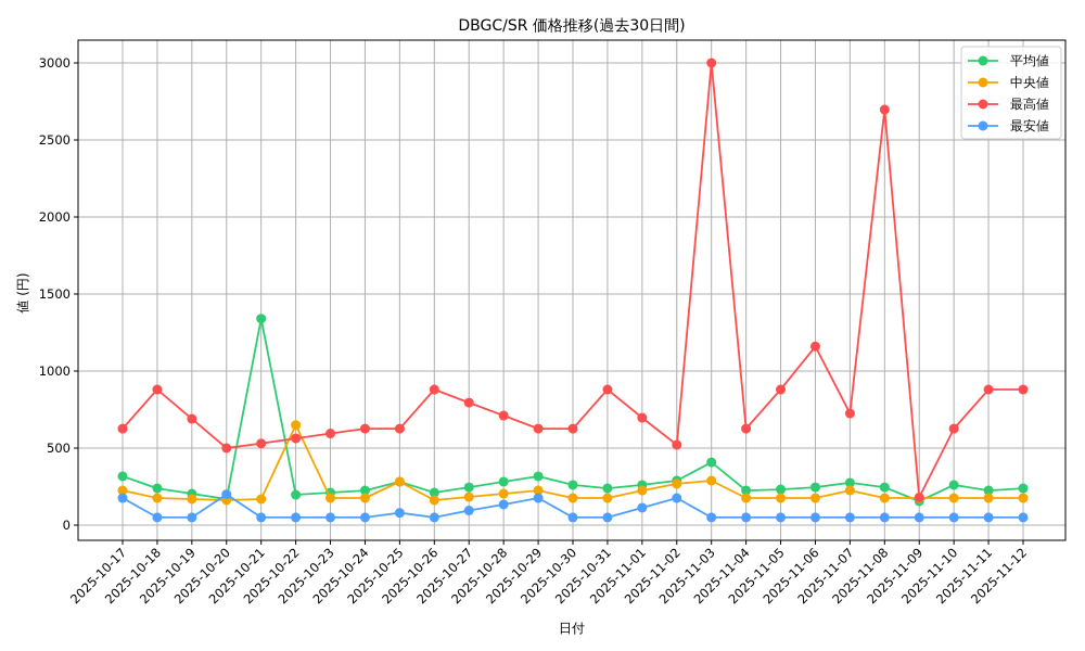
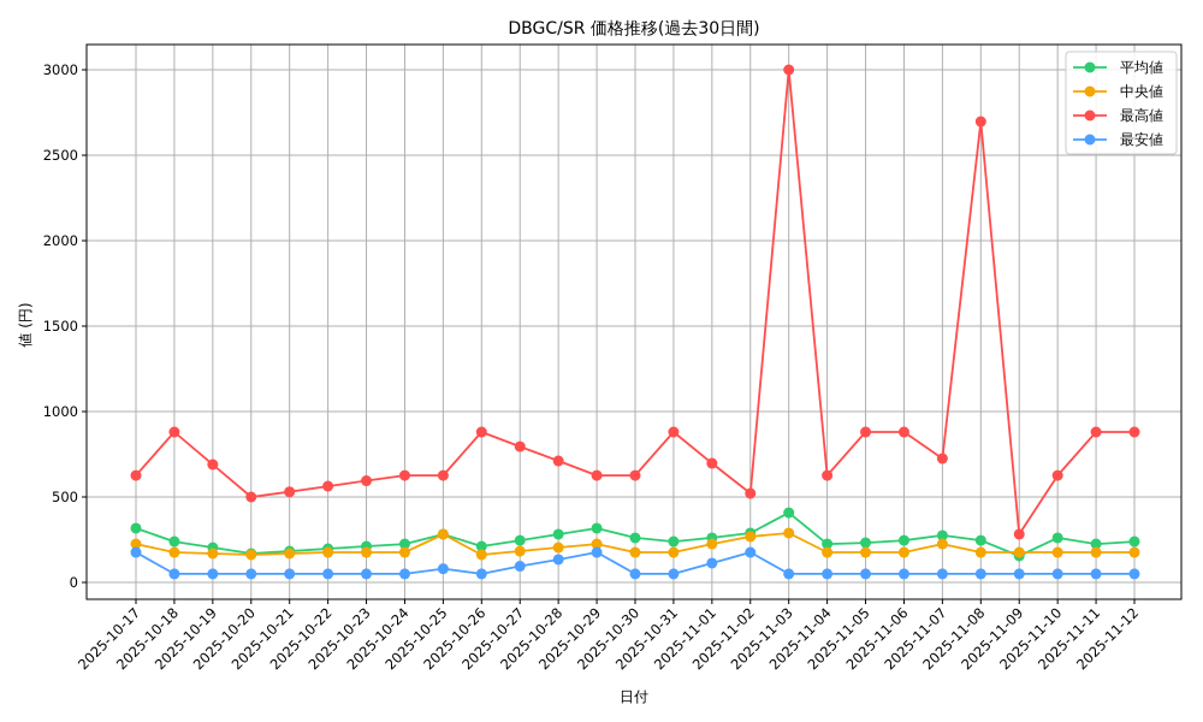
最安値/2025-10-20: 200 -> 50
平均値/2025-10-21: 1340 -> 180
中央値/2025-10-22: 650 -> 180
最高値/2025-11-06: 1160 -> 880
最高値/2025-11-09: 180 -> 280
